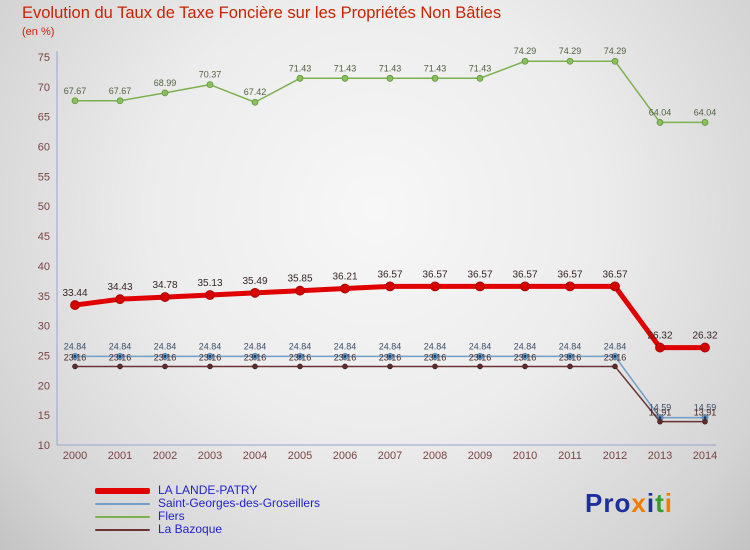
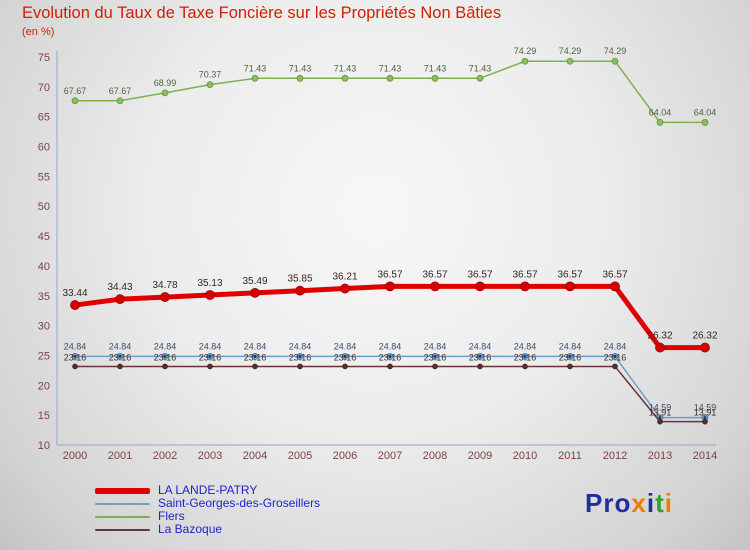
Flers/2004: 67.42 -> 71.43
